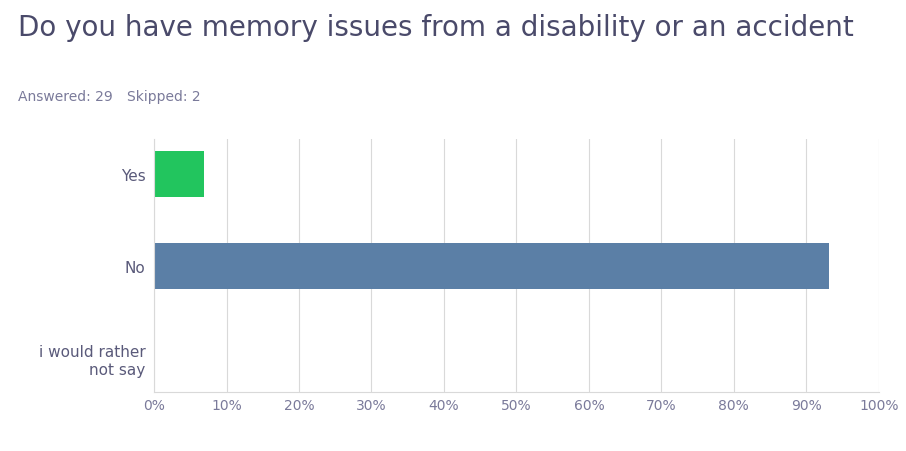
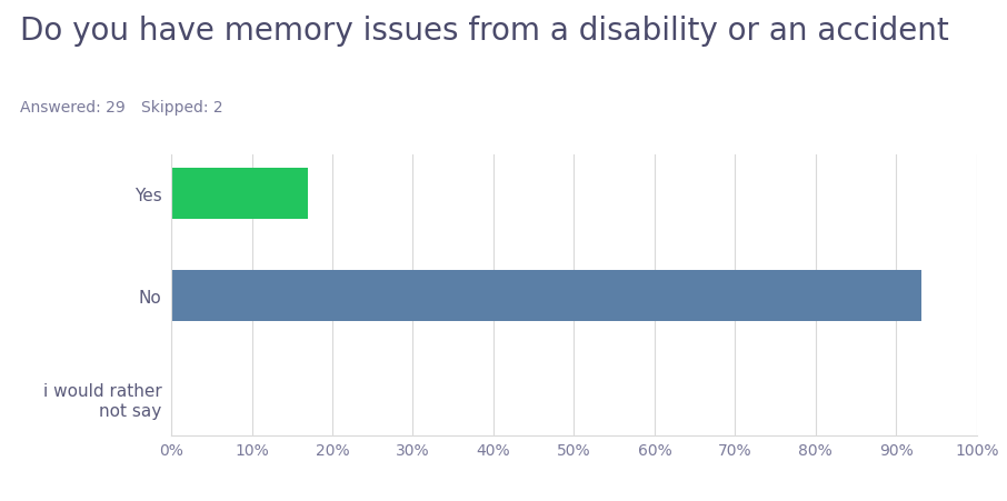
Yes: 6.9% -> 17.0%
